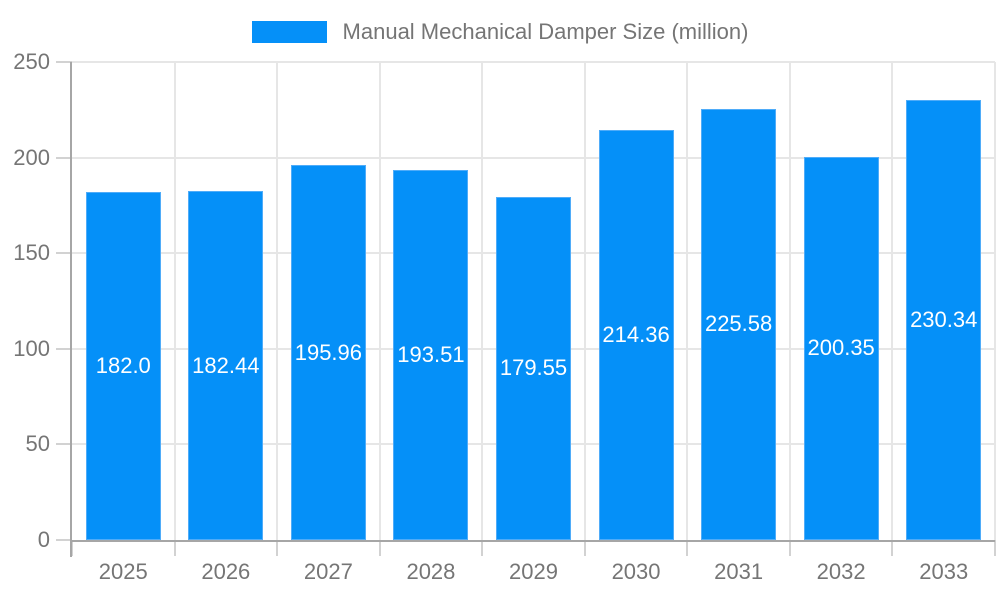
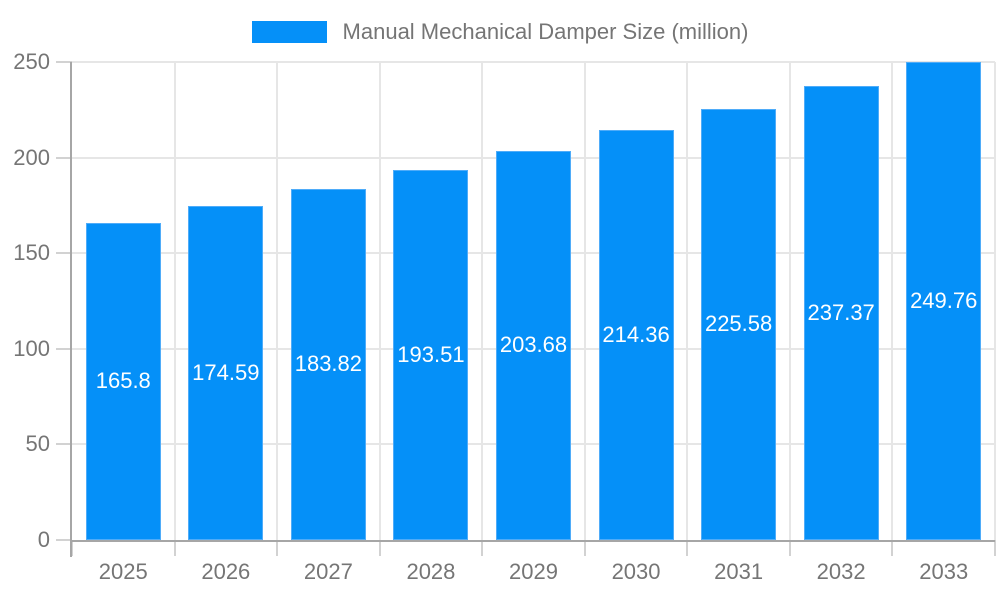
2025: 182.0 -> 165.8
2026: 182.44 -> 174.59
2027: 195.96 -> 183.82
2029: 179.55 -> 203.68
2032: 200.35 -> 237.37
2033: 230.34 -> 249.76
